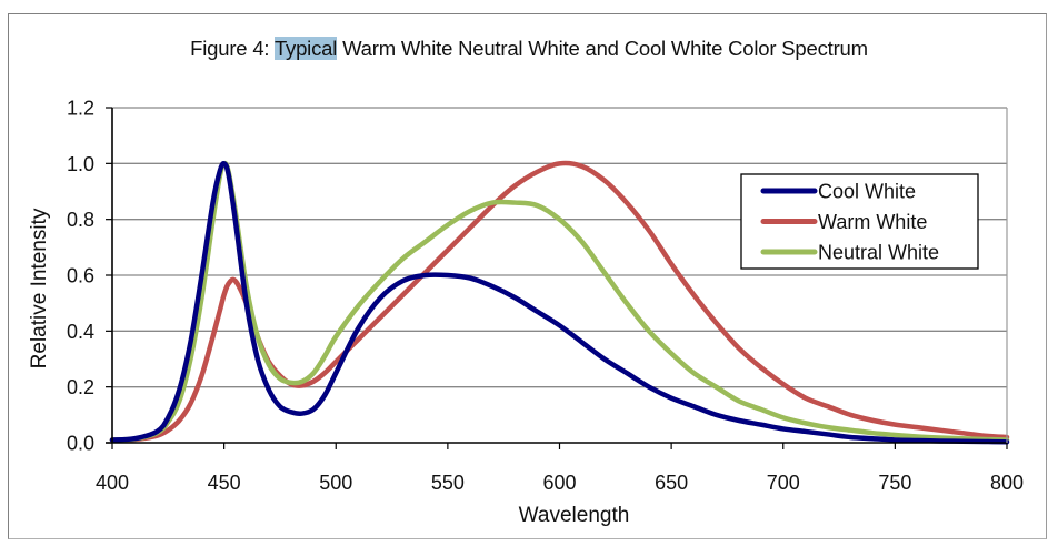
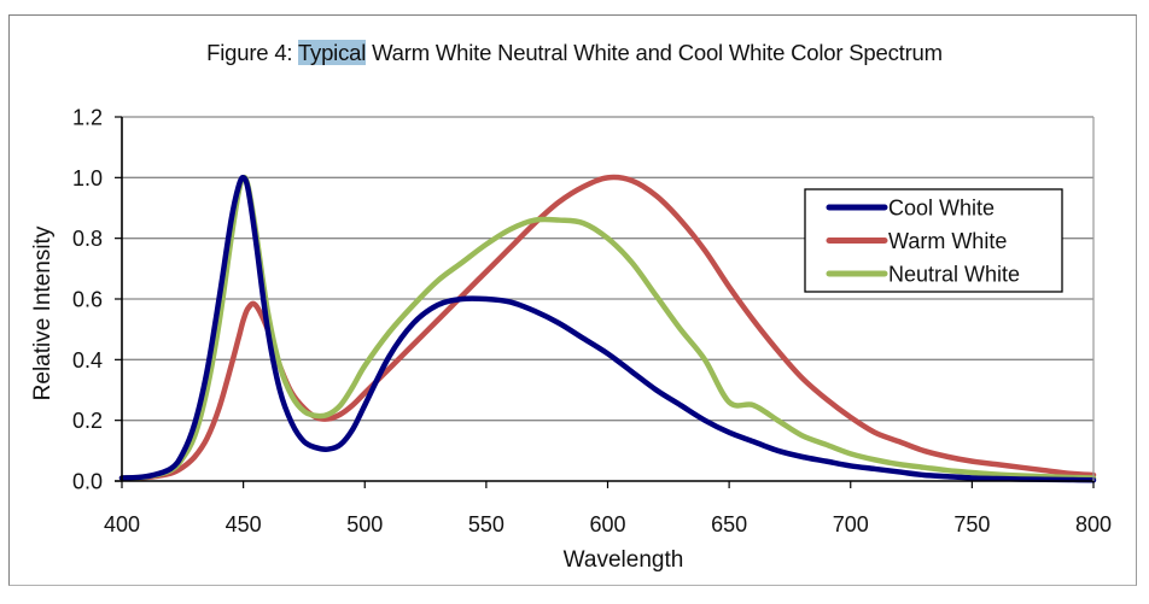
Neutral White/650: 0.32 -> 0.26
